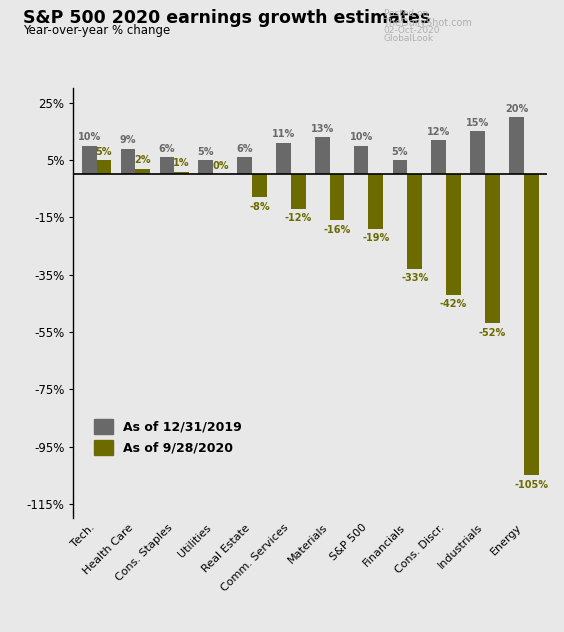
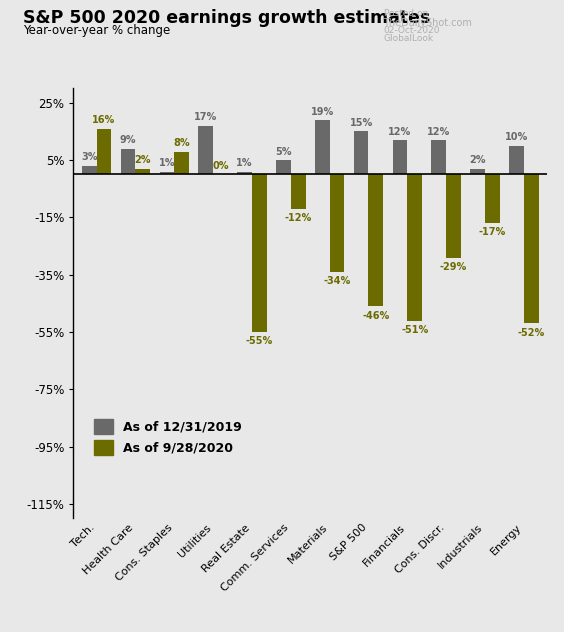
As of 12/31/2019/Tech.: 10% -> 3%
As of 9/28/2020/Tech.: 5% -> 16%
As of 12/31/2019/Cons. Staples: 6% -> 1%
As of 9/28/2020/Cons. Staples: 1% -> 8%
As of 12/31/2019/Utilities: 5% -> 17%
As of 12/31/2019/Real Estate: 6% -> 1%
As of 9/28/2020/Real Estate: -8% -> -55%
As of 12/31/2019/Comm. Services: 11% -> 5%
As of 12/31/2019/Materials: 13% -> 19%
As of 9/28/2020/Materials: -16% -> -34%
As of 12/31/2019/S&P 500: 10% -> 15%
As of 9/28/2020/S&P 500: -19% -> -46%
As of 12/31/2019/Financials: 5% -> 12%
As of 9/28/2020/Financials: -33% -> -51%
As of 9/28/2020/Cons. Discr.: -42% -> -29%
As of 12/31/2019/Industrials: 15% -> 2%
As of 9/28/2020/Industrials: -52% -> -17%
As of 12/31/2019/Energy: 20% -> 10%
As of 9/28/2020/Energy: -105% -> -52%
